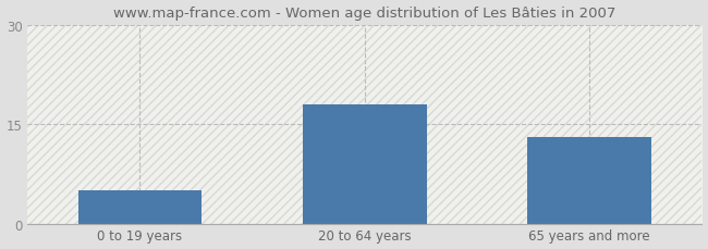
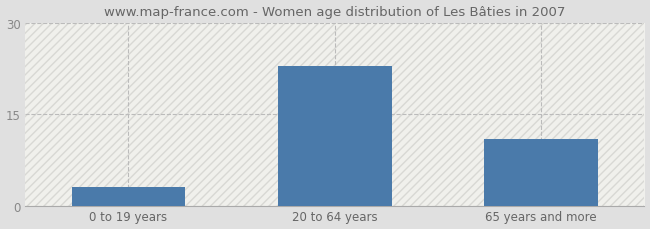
0 to 19 years: 5 -> 3
20 to 64 years: 18 -> 23
65 years and more: 13 -> 11
